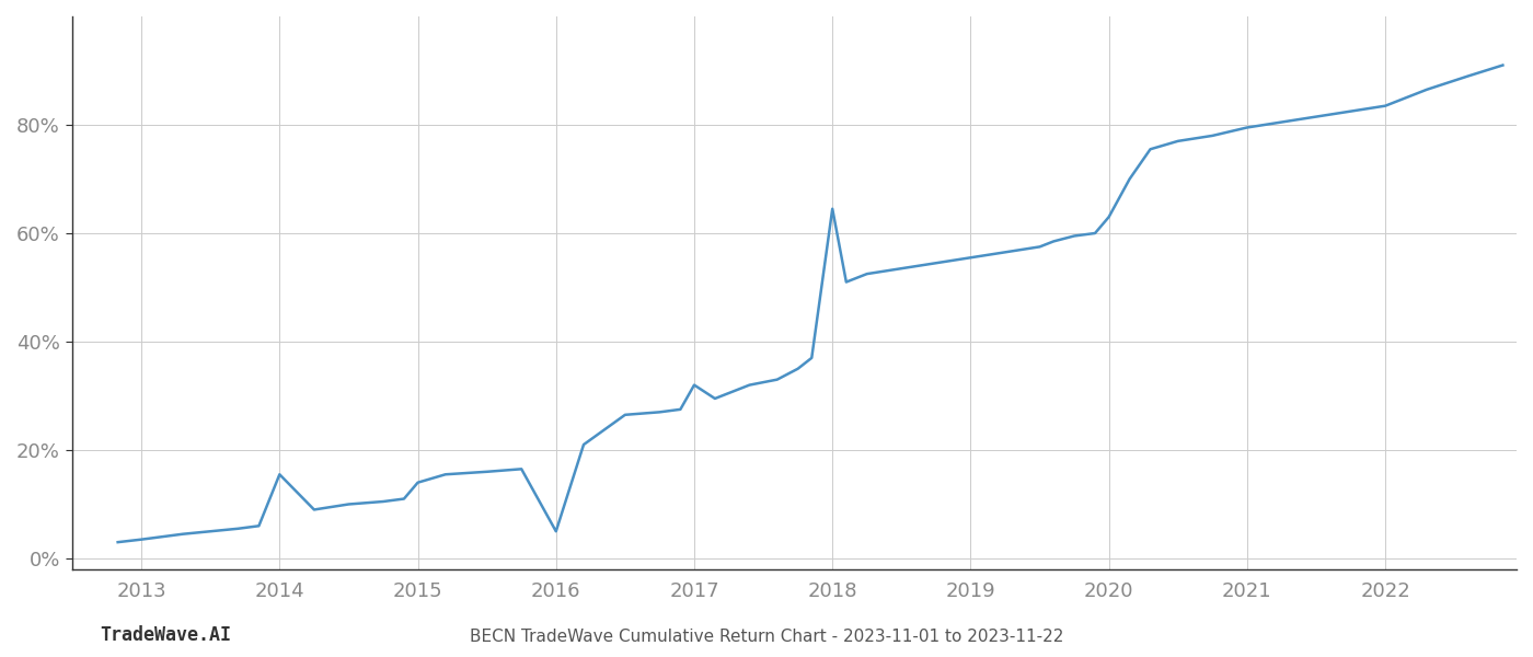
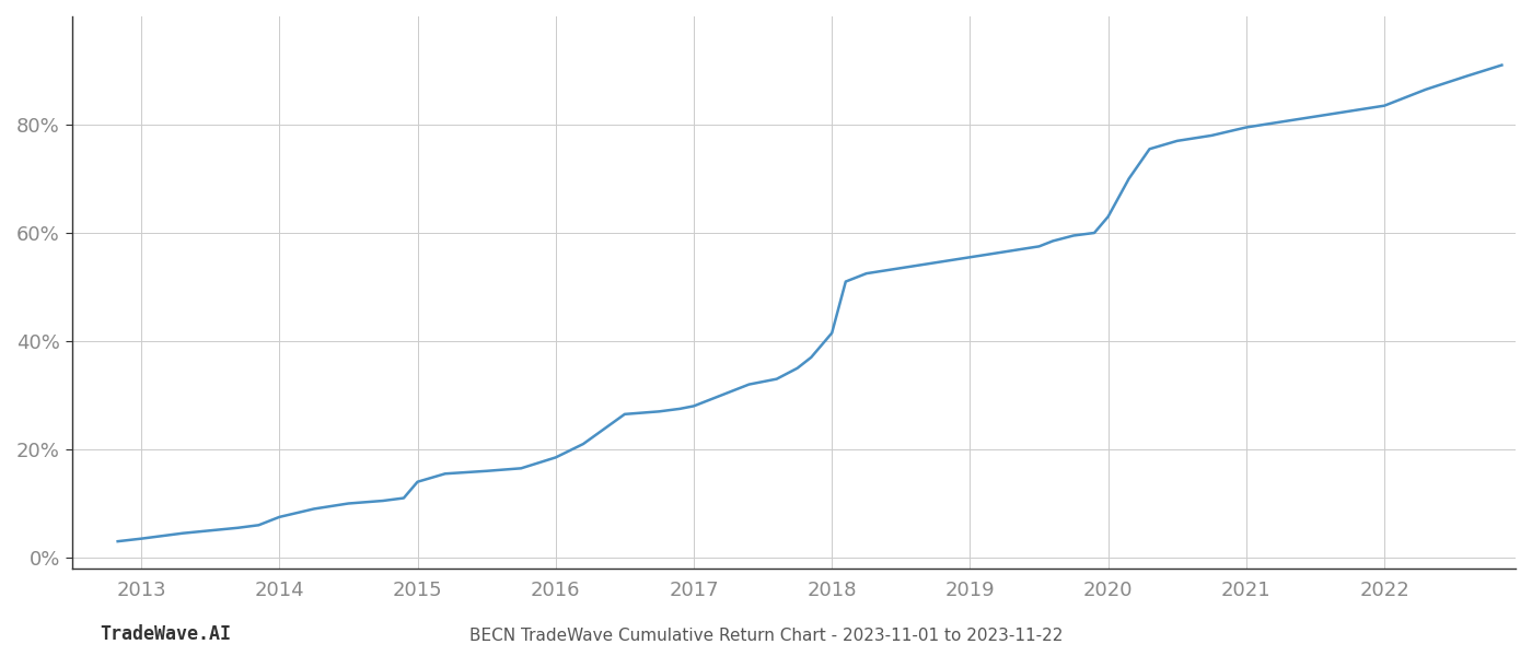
2014: 15.5% -> 7.5%
2016: 5.0% -> 18.5%
2017: 32.0% -> 28.0%
2018: 64.5% -> 41.5%
